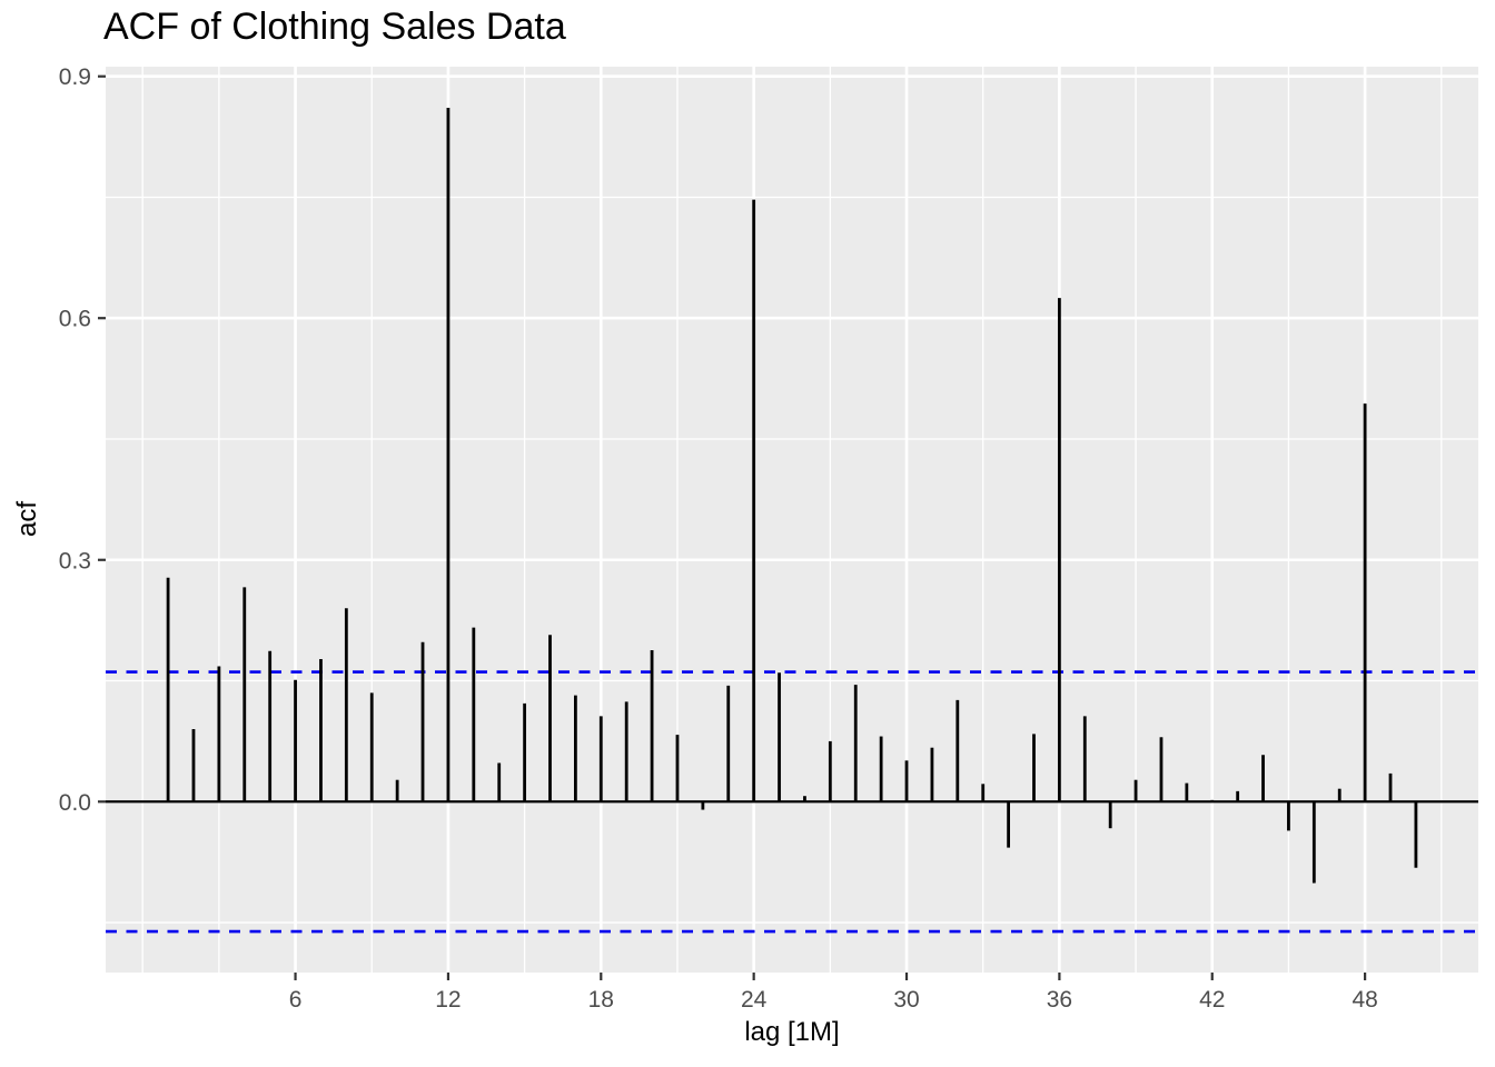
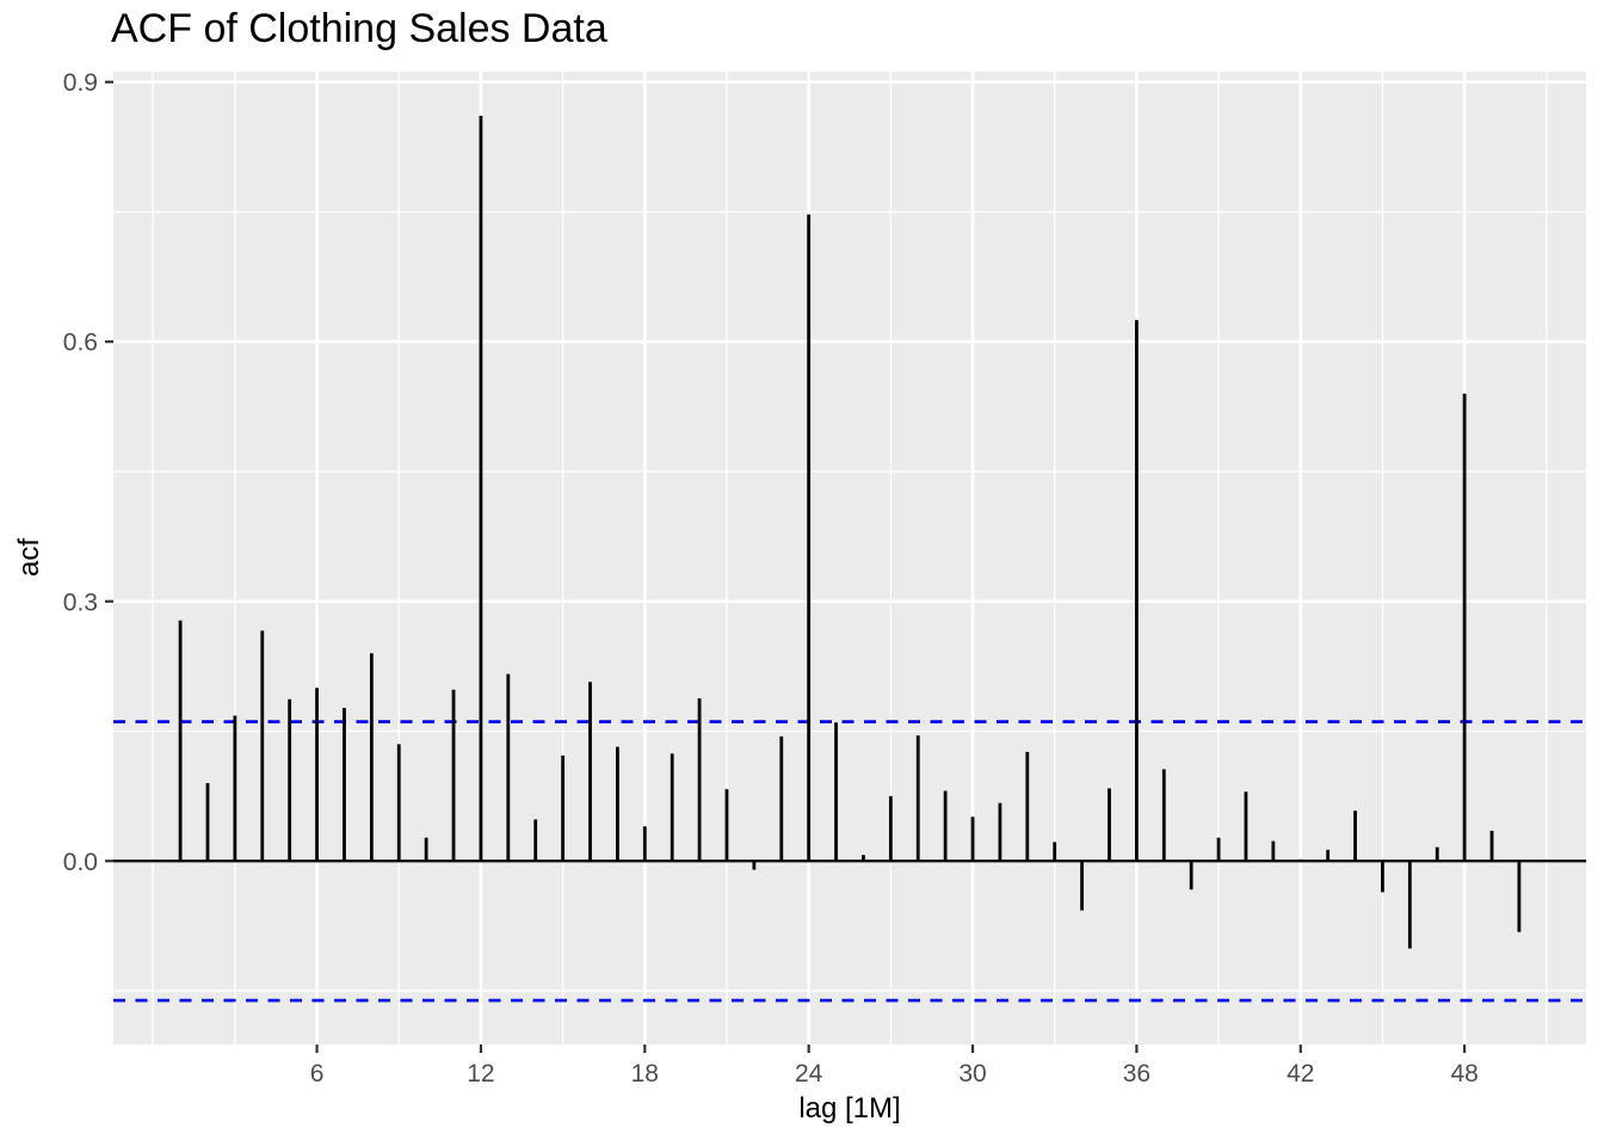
6: 0.15 -> 0.20
18: 0.11 -> 0.04
48: 0.49 -> 0.54
